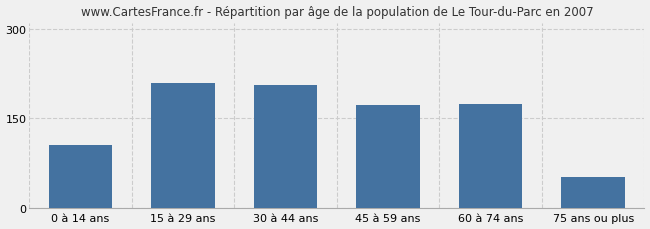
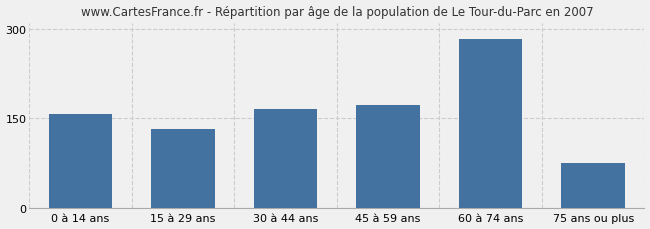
0 à 14 ans: 106 -> 157
15 à 29 ans: 210 -> 132
30 à 44 ans: 206 -> 165
60 à 74 ans: 174 -> 283
75 ans ou plus: 52 -> 75
